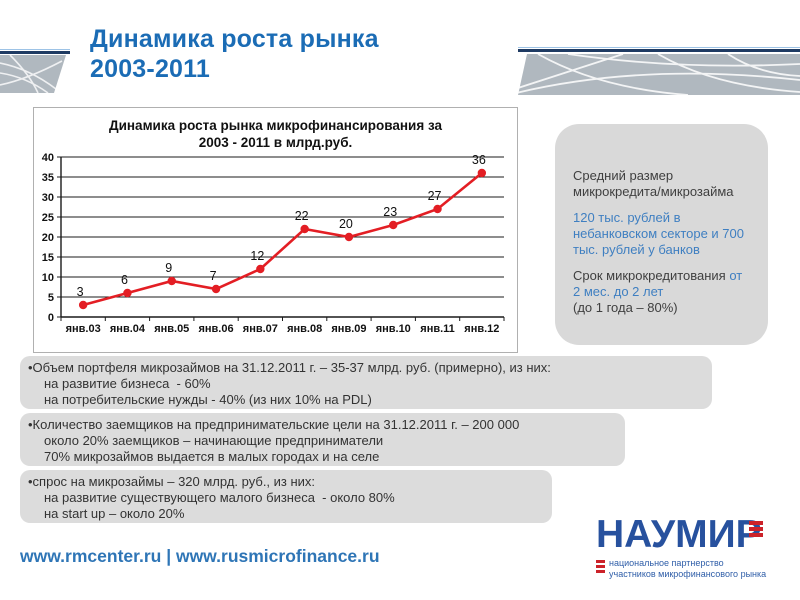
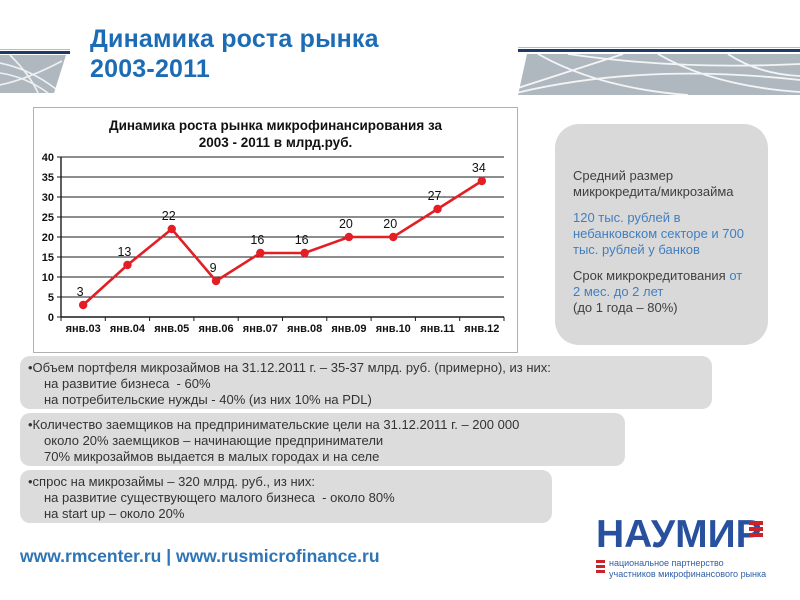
янв.04: 6 -> 13
янв.05: 9 -> 22
янв.06: 7 -> 9
янв.07: 12 -> 16
янв.08: 22 -> 16
янв.10: 23 -> 20
янв.12: 36 -> 34
